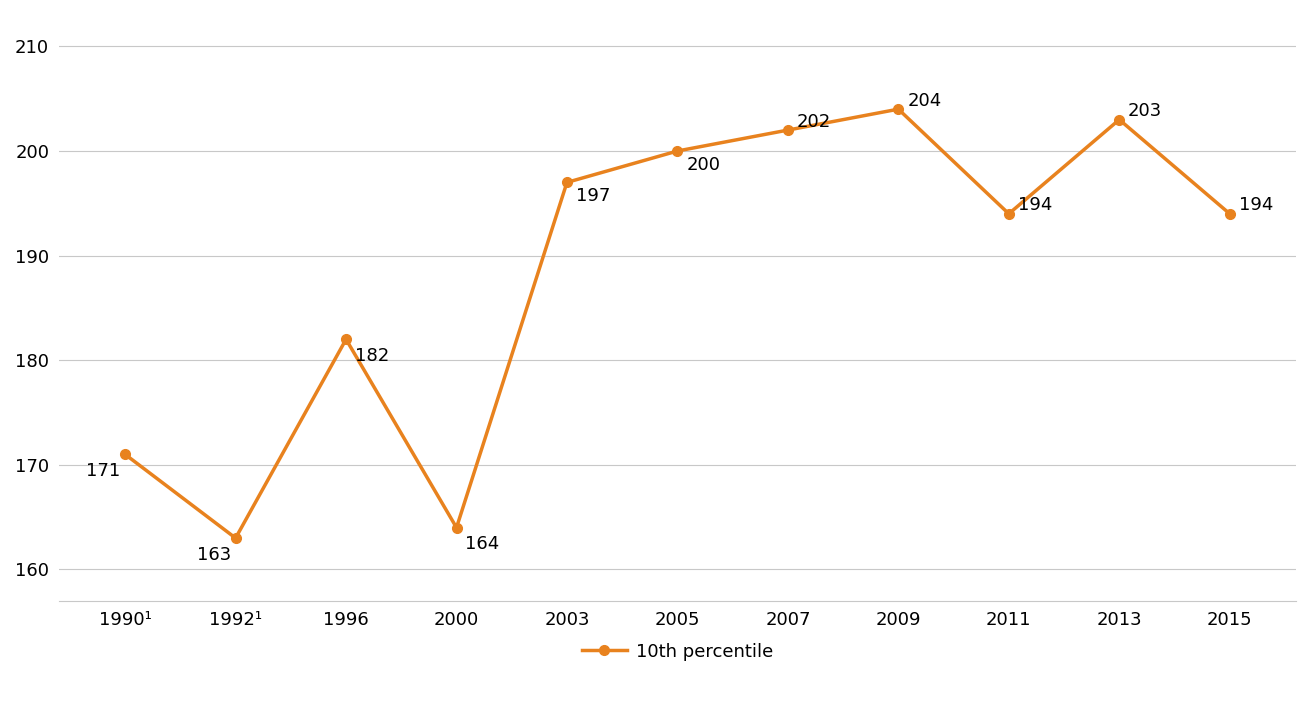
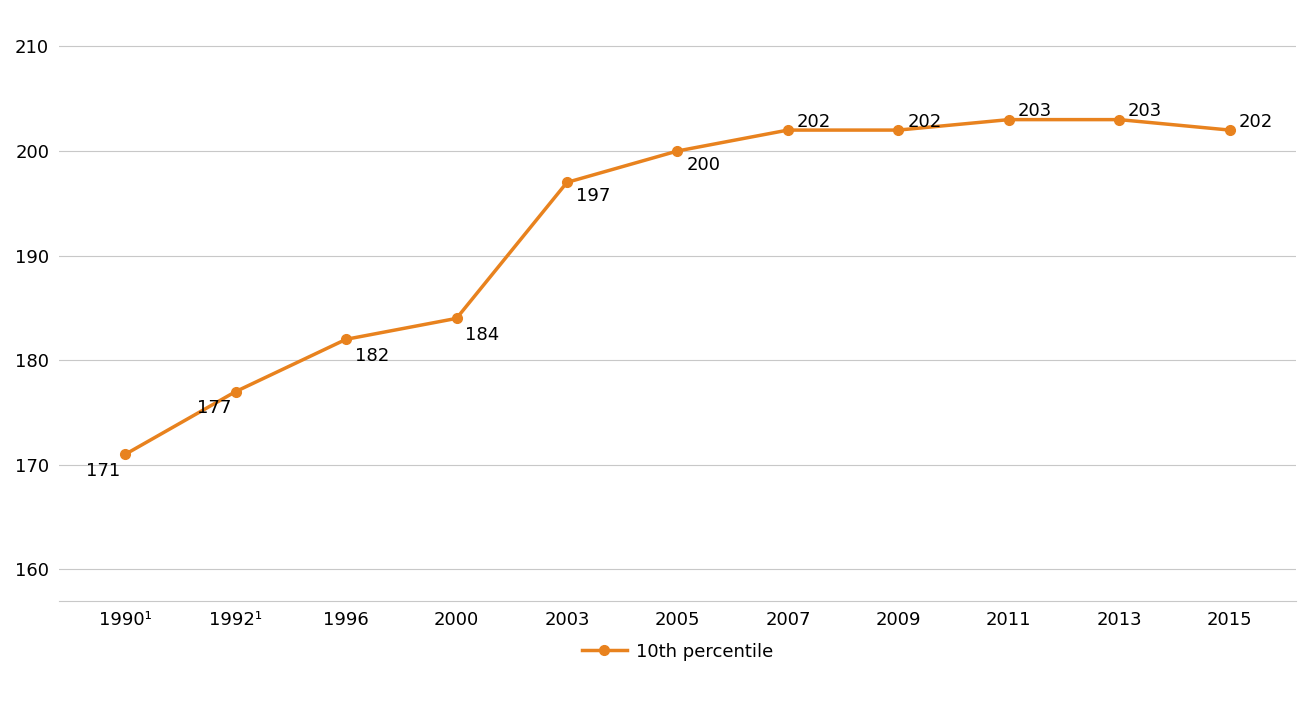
1992¹: 163 -> 177
2000: 164 -> 184
2009: 204 -> 202
2011: 194 -> 203
2015: 194 -> 202
